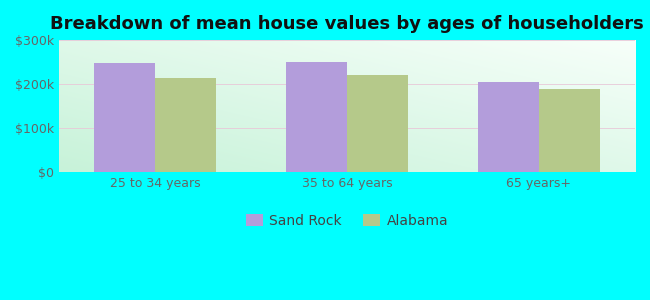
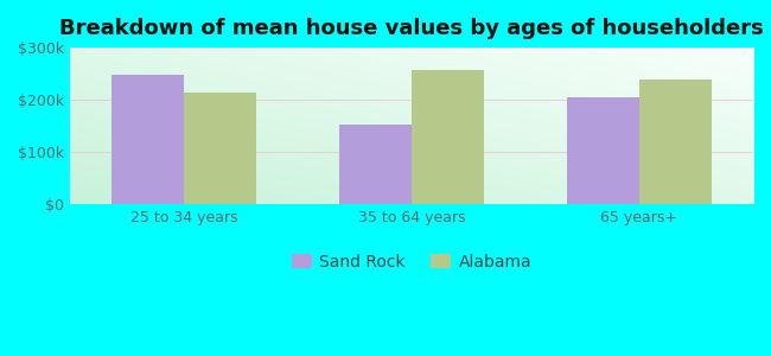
Sand Rock/35 to 64 years: $250k -> $152k
Alabama/35 to 64 years: $220k -> $258k
Alabama/65 years+: $190k -> $238k
